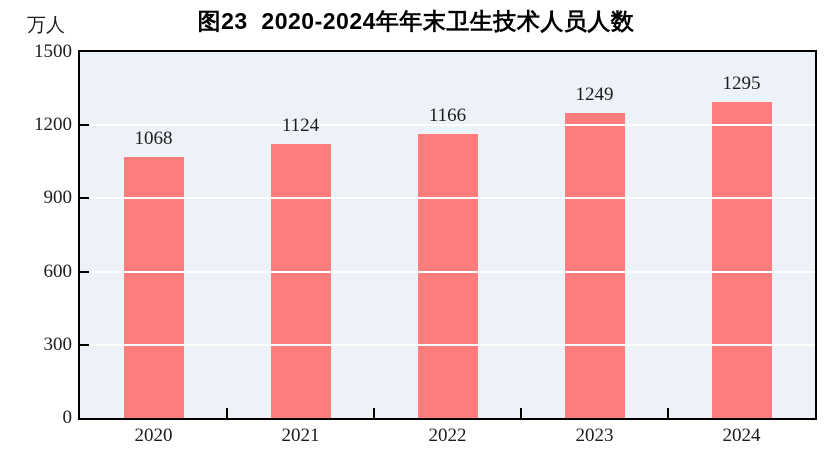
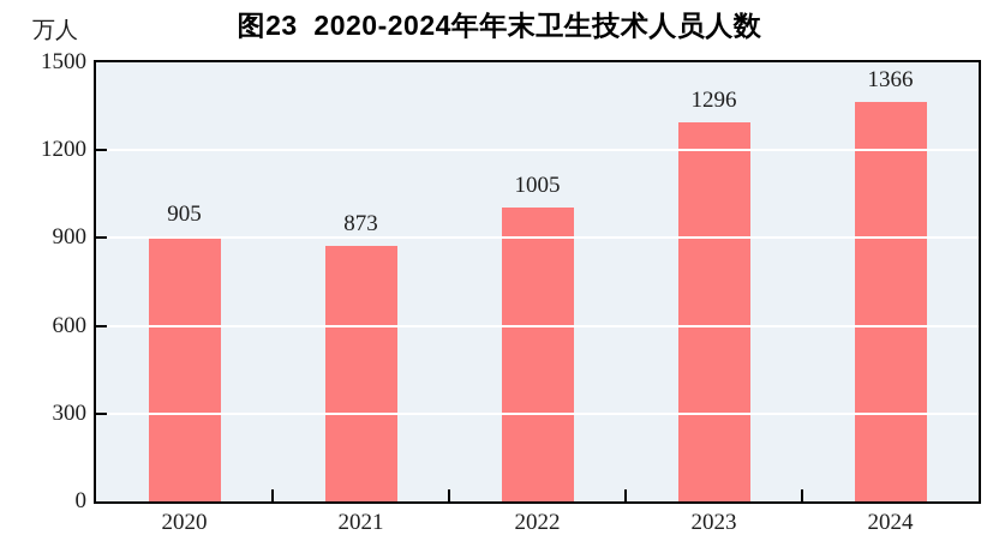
2020: 1068 -> 905
2021: 1124 -> 873
2022: 1166 -> 1005
2023: 1249 -> 1296
2024: 1295 -> 1366
